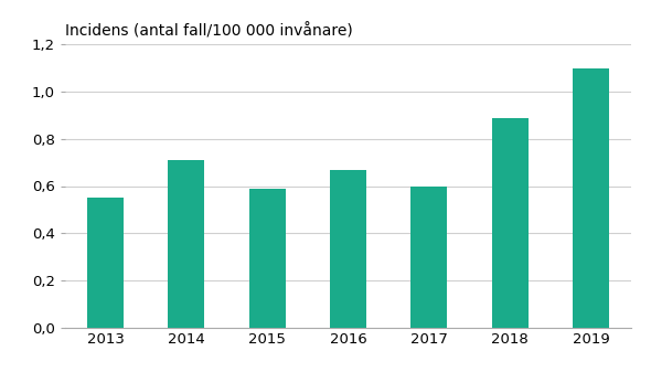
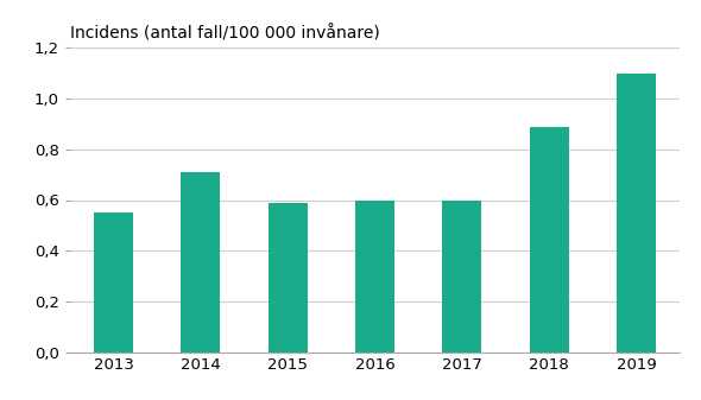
2016: 0,67 -> 0,60
